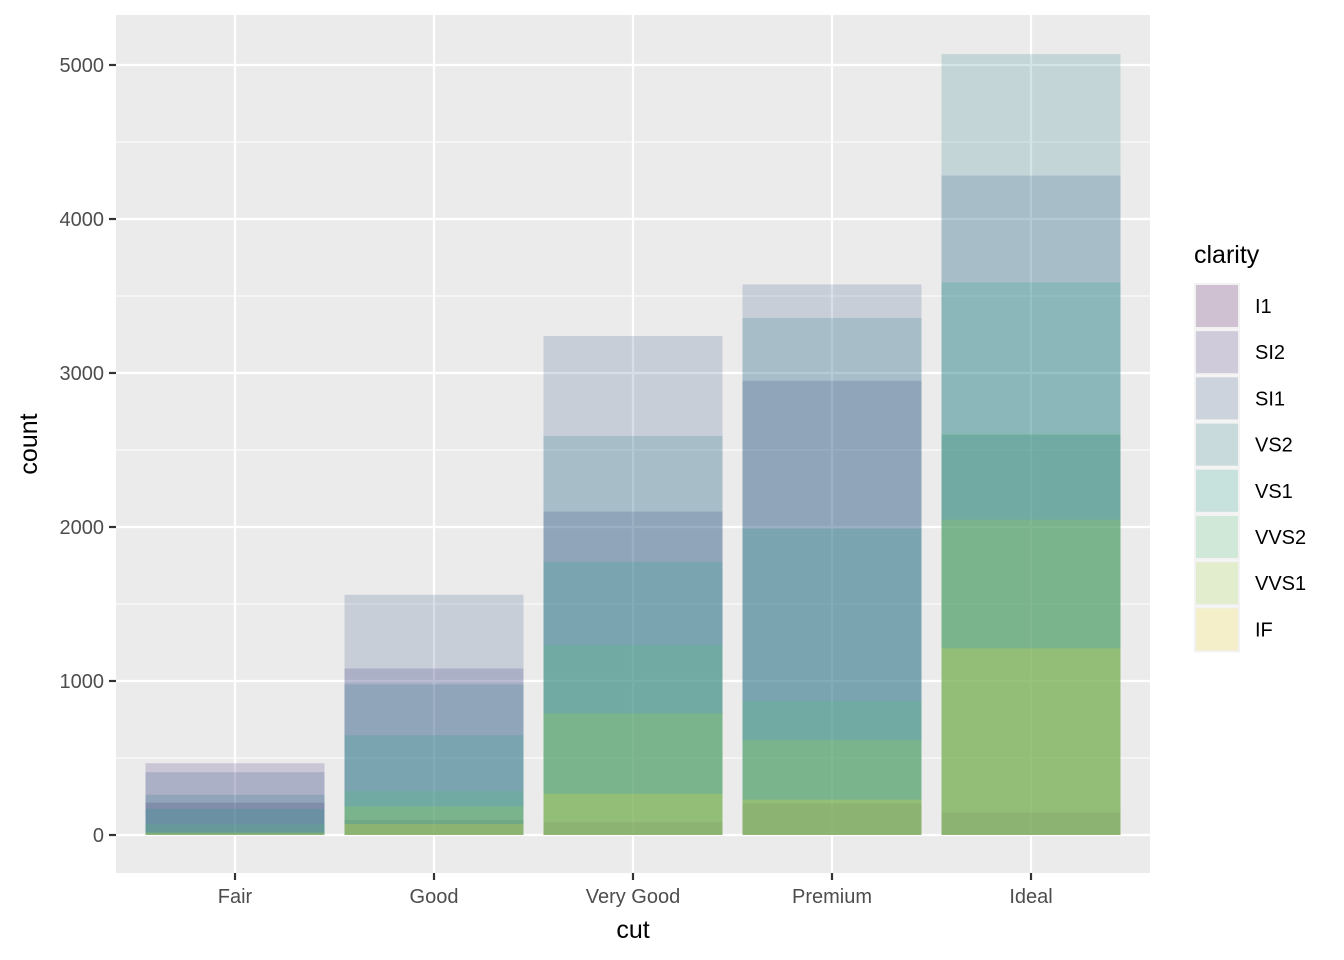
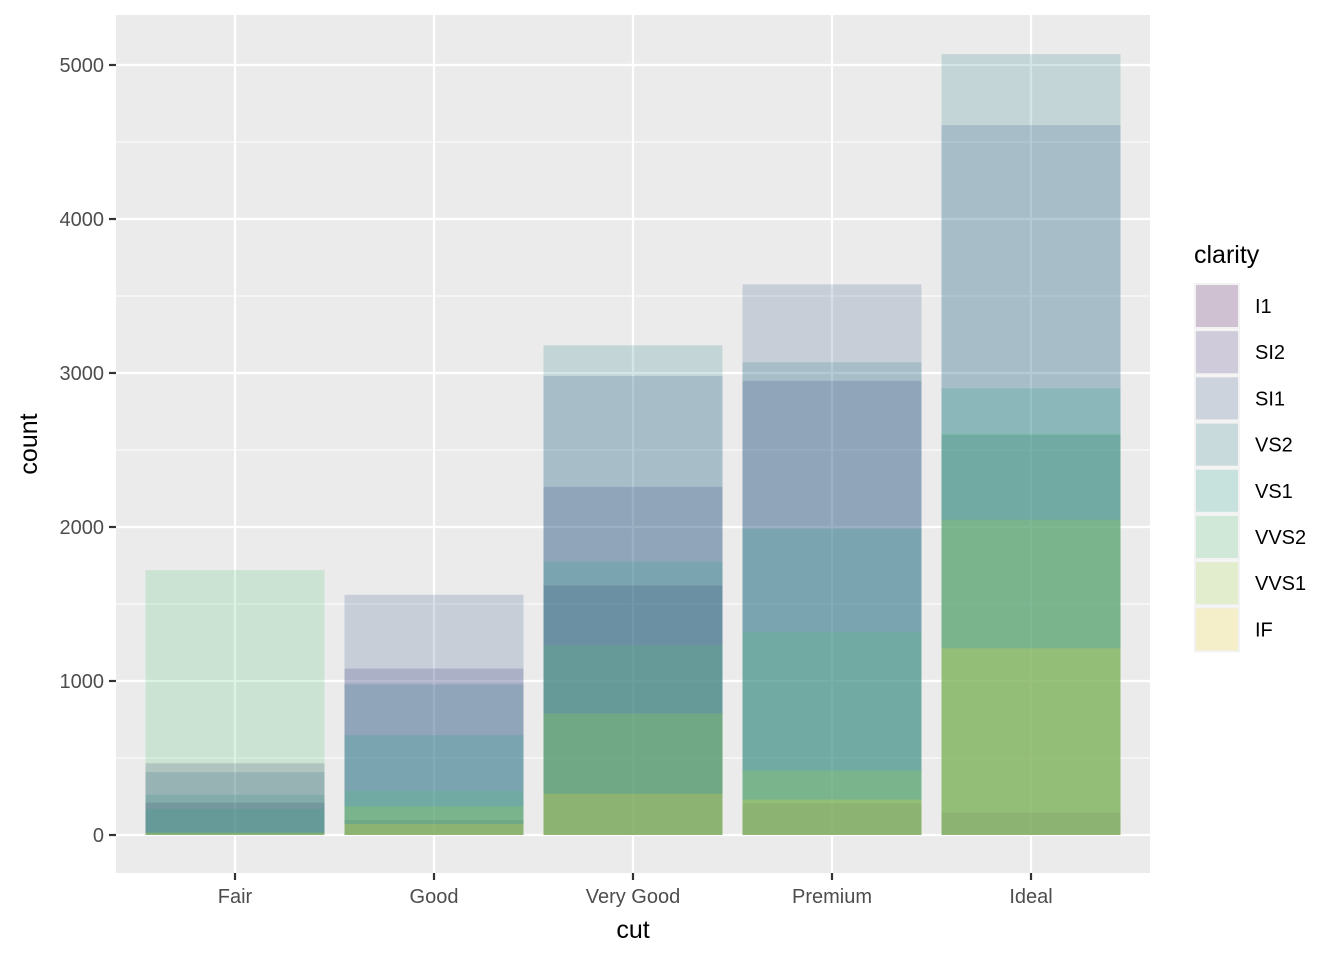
VVS2/Fair: 70 -> 1720
I1/Very Good: 80 -> 1620
SI2/Very Good: 2100 -> 2260
SI1/Very Good: 3240 -> 2980
VS2/Very Good: 2590 -> 3180
VS2/Premium: 3360 -> 3070
VVS2/Premium: 870 -> 1320
VVS1/Premium: 620 -> 420
SI1/Ideal: 4280 -> 4610
VS1/Ideal: 3590 -> 2900
